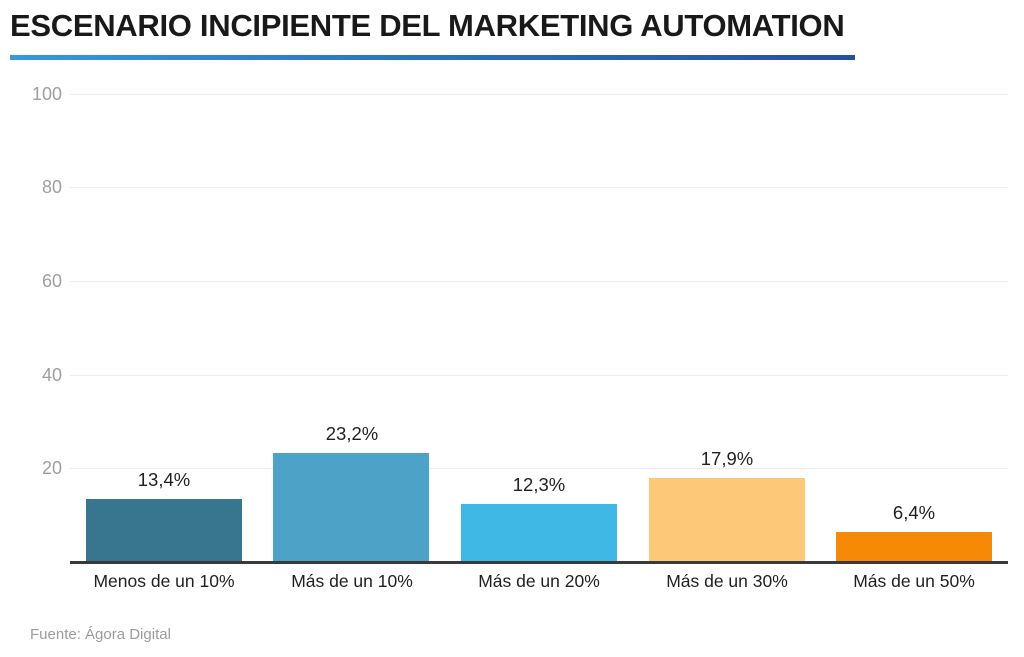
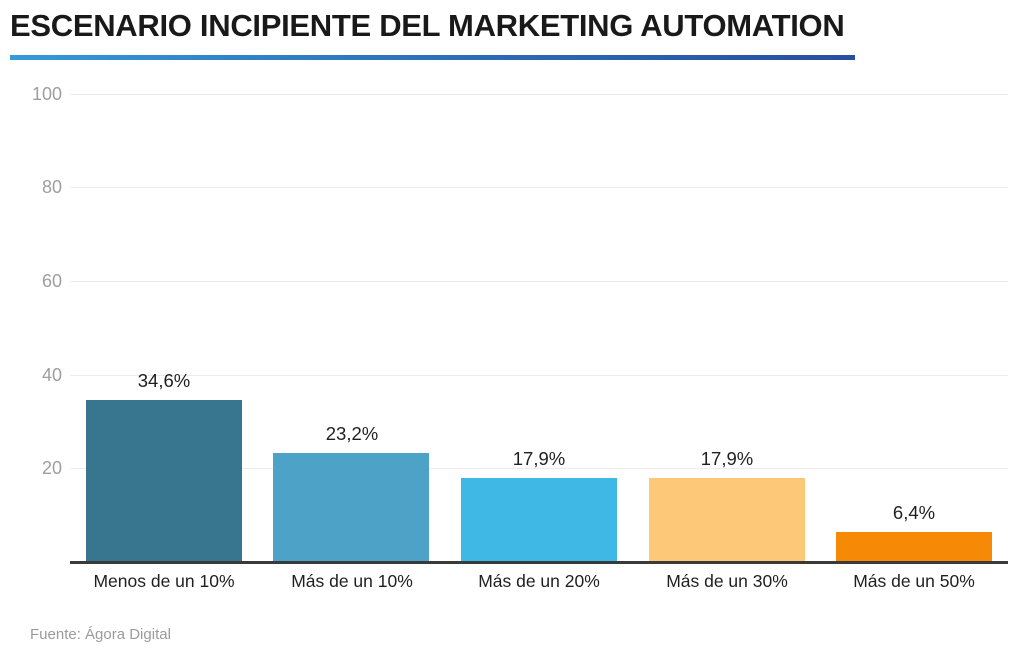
Menos de un 10%: 13,4% -> 34,6%
Más de un 20%: 12,3% -> 17,9%
